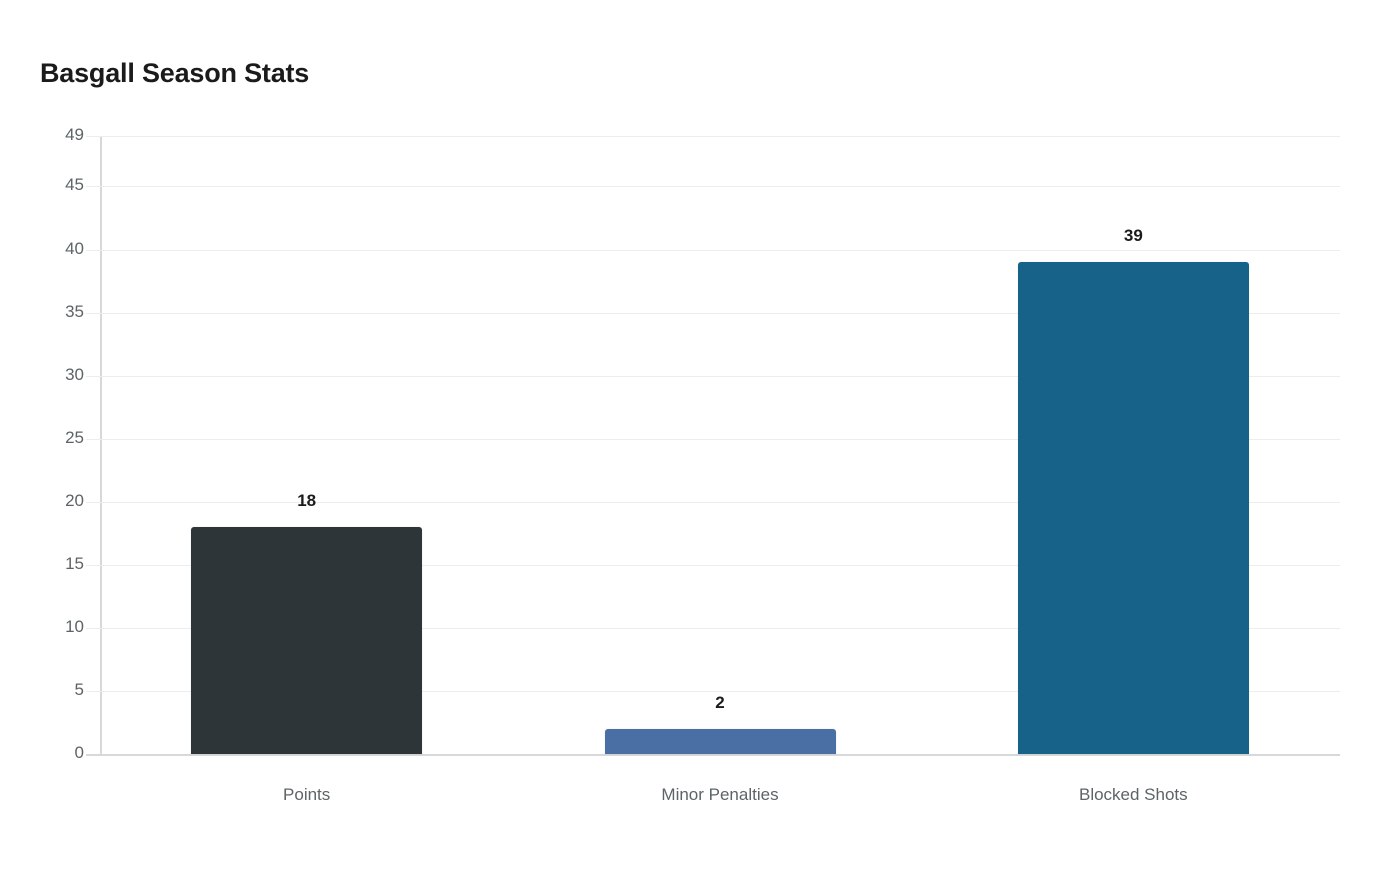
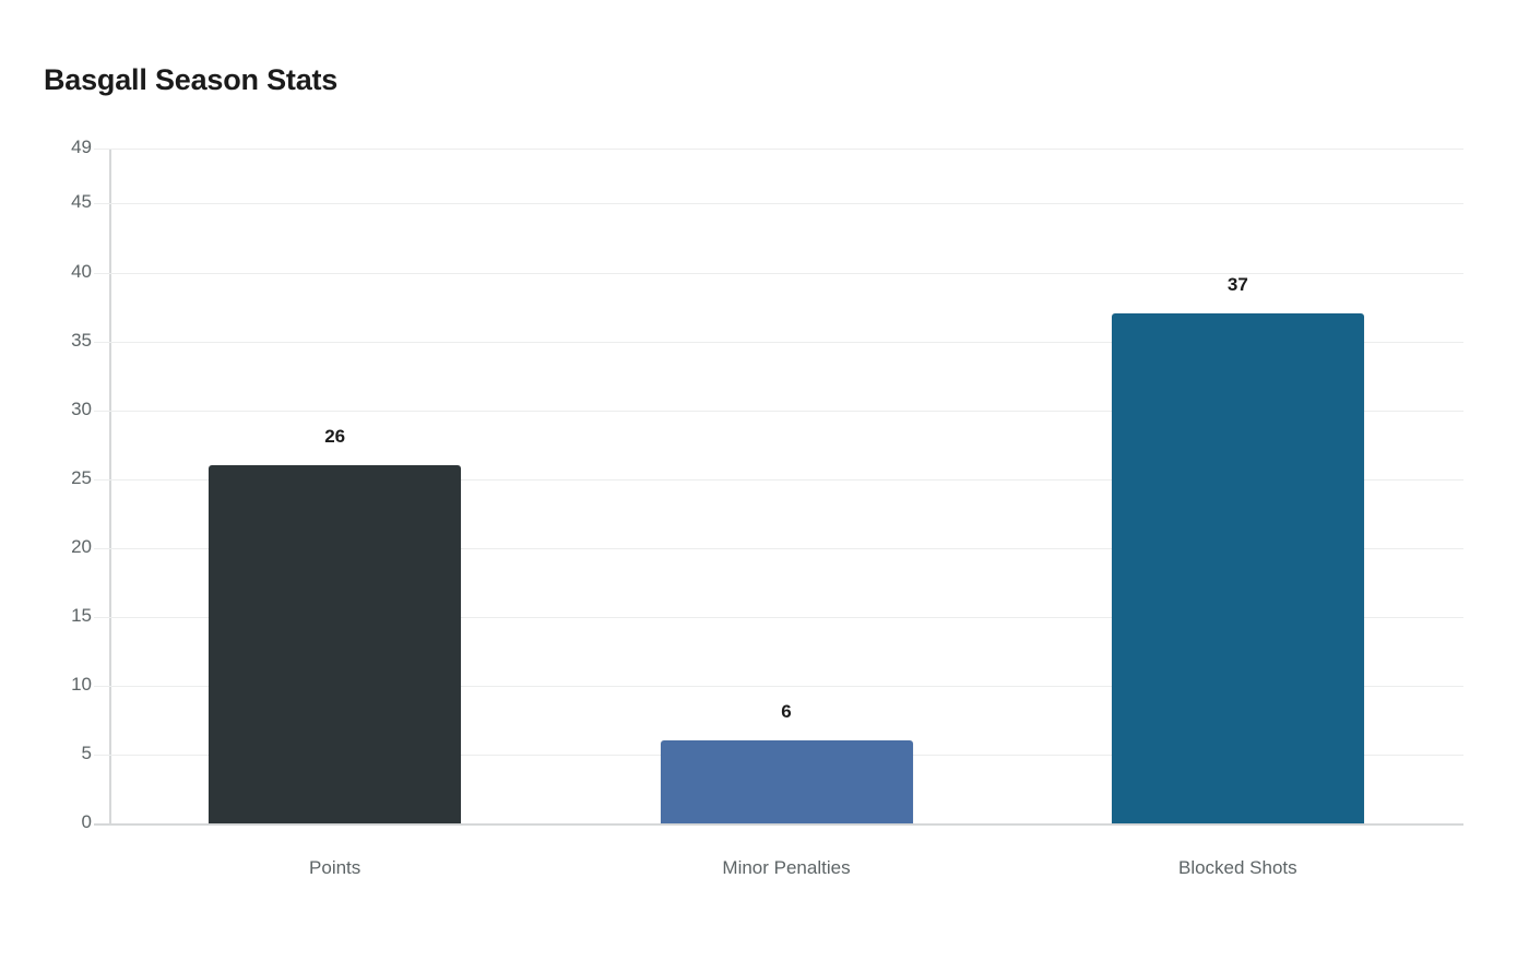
Points: 18 -> 26
Minor Penalties: 2 -> 6
Blocked Shots: 39 -> 37
